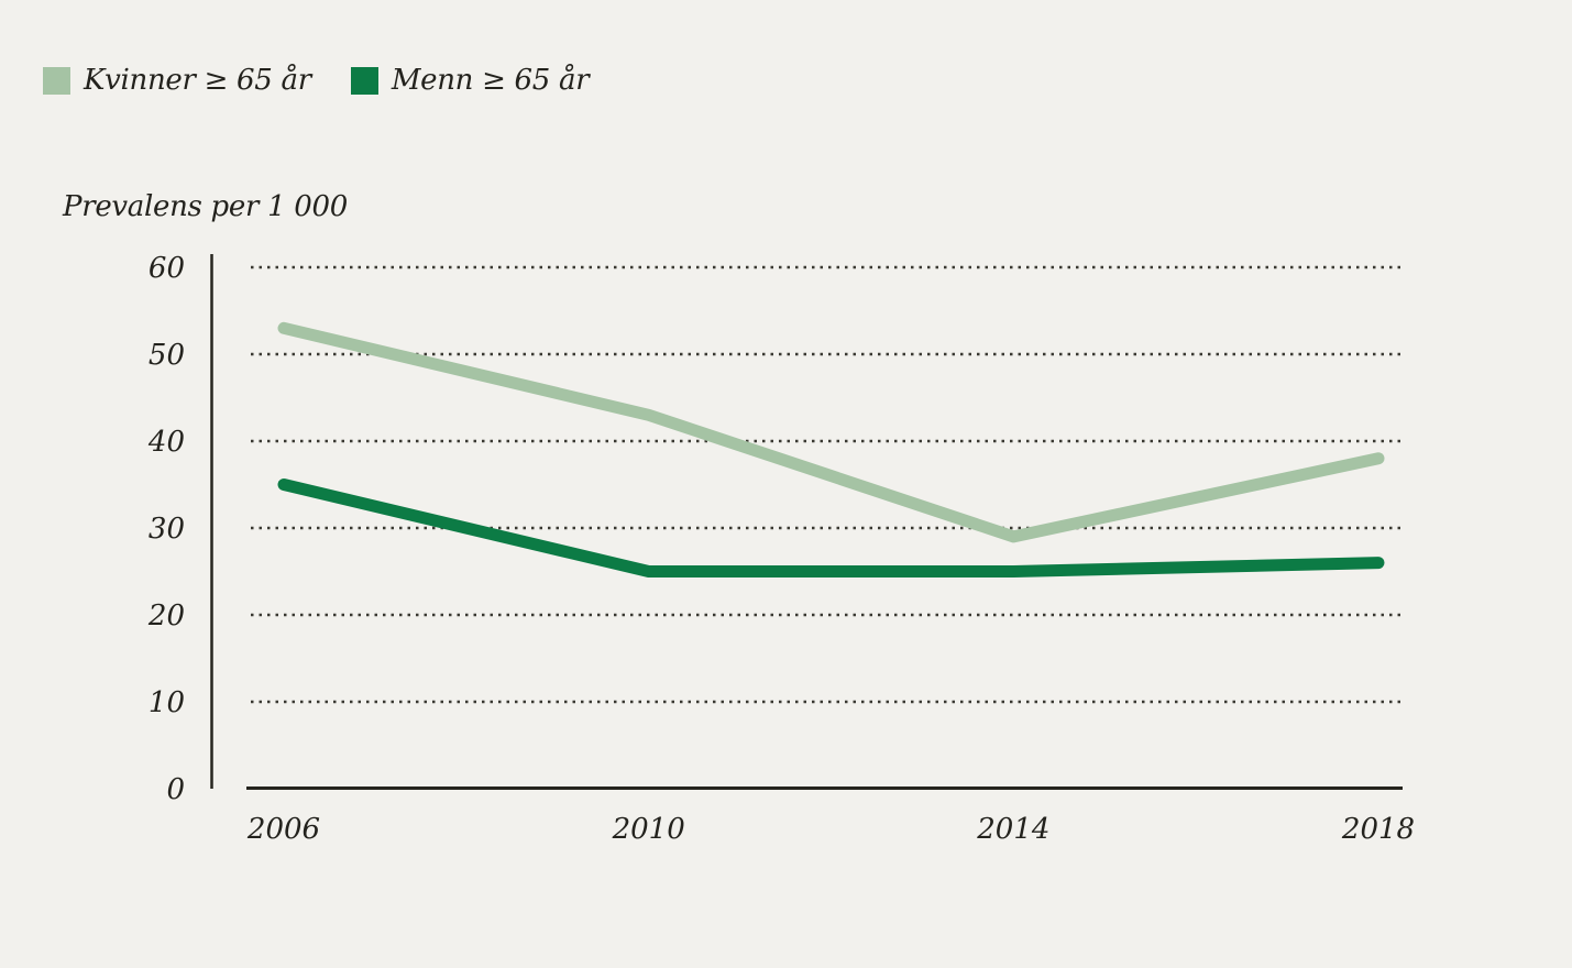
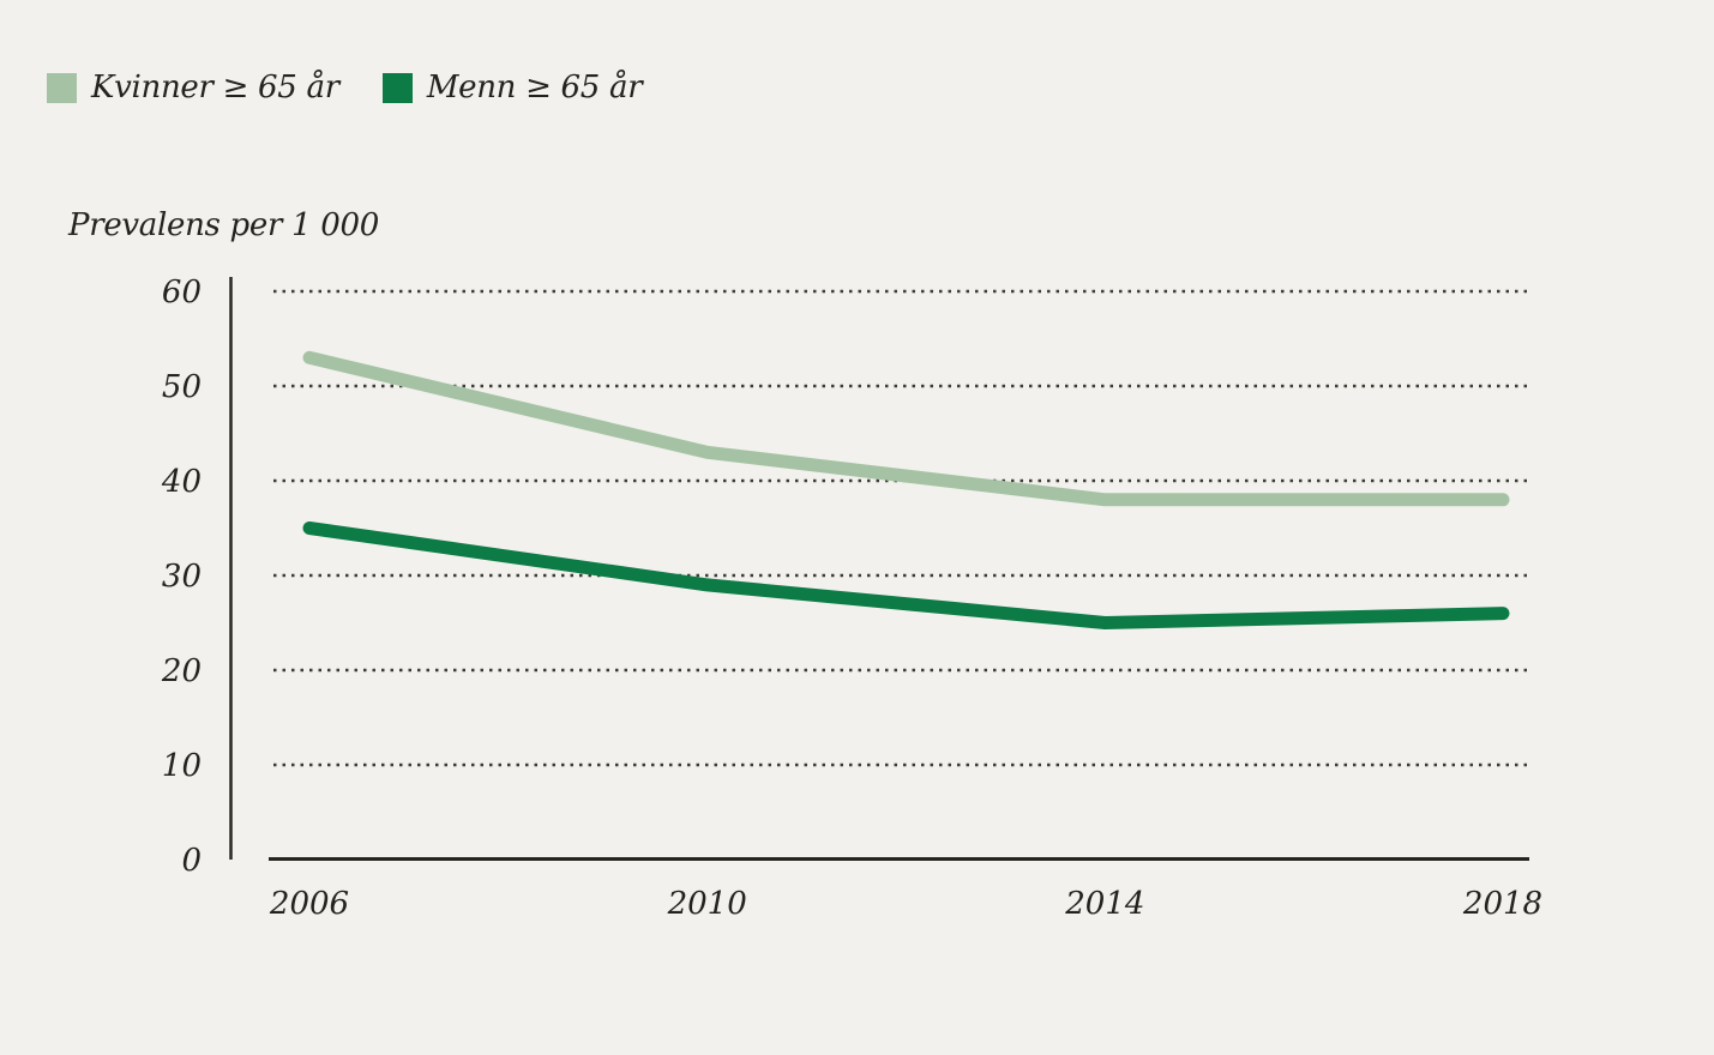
Menn ≥ 65 år/2010: 25 -> 29
Kvinner ≥ 65 år/2014: 29 -> 38
